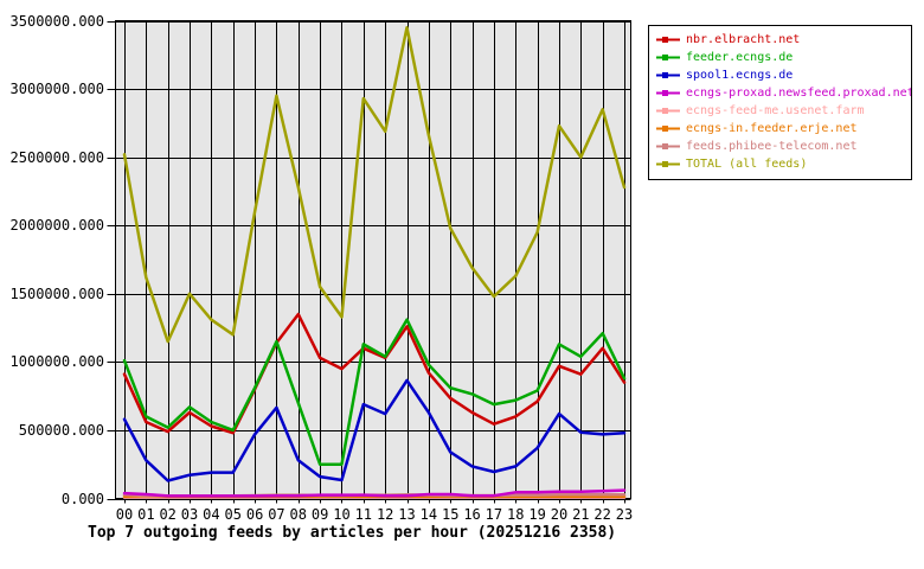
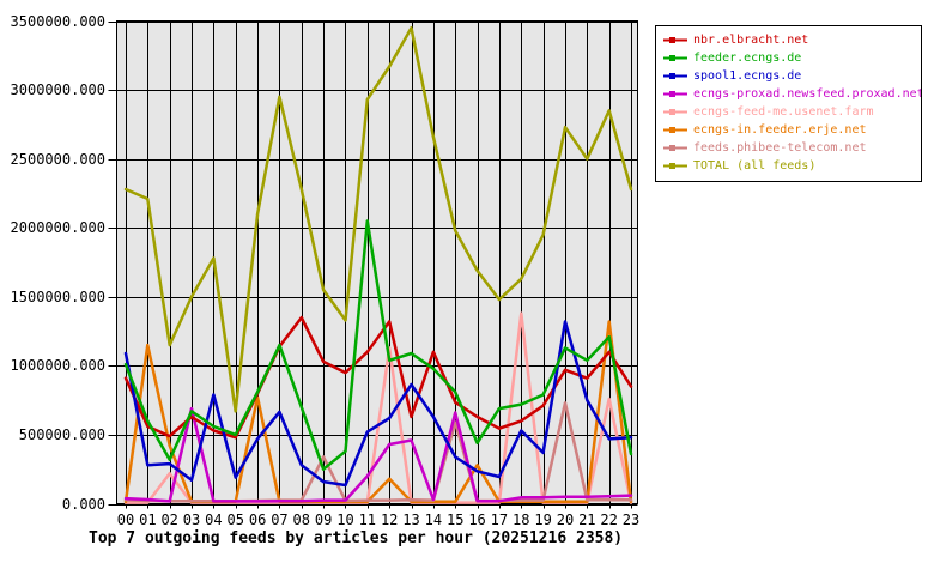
spool1.ecngs.de/00: 580000 -> 1090000
TOTAL (all feeds)/00: 2520000 -> 2280000
ecngs-in.feeder.erje.net/01: 20000 -> 1150000
TOTAL (all feeds)/01: 1620000 -> 2210000
feeder.ecngs.de/02: 520000 -> 320000
spool1.ecngs.de/02: 130000 -> 290000
ecngs-feed-me.usenet.farm/02: 10000 -> 220000
ecngs-in.feeder.erje.net/02: 20000 -> 420000
ecngs-proxad.newsfeed.proxad.net/03: 20000 -> 690000
spool1.ecngs.de/04: 190000 -> 790000
TOTAL (all feeds)/04: 1310000 -> 1780000
TOTAL (all feeds)/05: 1200000 -> 670000
ecngs-in.feeder.erje.net/06: 20000 -> 770000
feeds.phibee-telecom.net/09: 20000 -> 340000
feeder.ecngs.de/10: 250000 -> 380000
feeder.ecngs.de/11: 1130000 -> 2050000
spool1.ecngs.de/11: 690000 -> 520000
ecngs-proxad.newsfeed.proxad.net/11: 20000 -> 200000
nbr.elbracht.net/12: 1030000 -> 1320000
ecngs-proxad.newsfeed.proxad.net/12: 20000 -> 430000
ecngs-feed-me.usenet.farm/12: 10000 -> 1130000
ecngs-in.feeder.erje.net/12: 20000 -> 180000
TOTAL (all feeds)/12: 2690000 -> 3170000
nbr.elbracht.net/13: 1260000 -> 630000
feeder.ecngs.de/13: 1310000 -> 1090000
ecngs-proxad.newsfeed.proxad.net/13: 20000 -> 460000
nbr.elbracht.net/14: 920000 -> 1100000
ecngs-proxad.newsfeed.proxad.net/15: 30000 -> 660000
feeds.phibee-telecom.net/15: 20000 -> 590000
feeder.ecngs.de/16: 760000 -> 440000
ecngs-in.feeder.erje.net/16: 20000 -> 280000
spool1.ecngs.de/18: 240000 -> 530000
ecngs-feed-me.usenet.farm/18: 10000 -> 1380000
spool1.ecngs.de/20: 620000 -> 1320000
feeds.phibee-telecom.net/20: 30000 -> 730000
spool1.ecngs.de/21: 480000 -> 750000
ecngs-feed-me.usenet.farm/22: 10000 -> 760000
ecngs-in.feeder.erje.net/22: 20000 -> 1320000
feeder.ecngs.de/23: 880000 -> 360000
